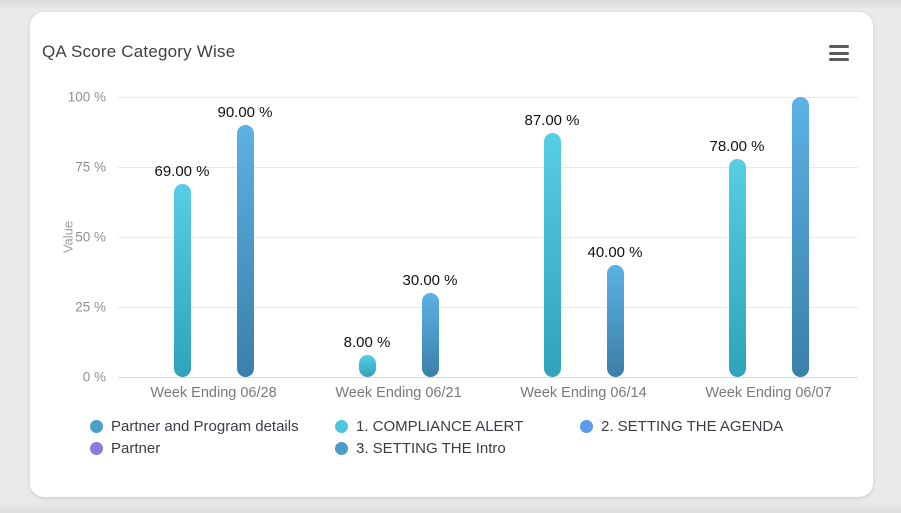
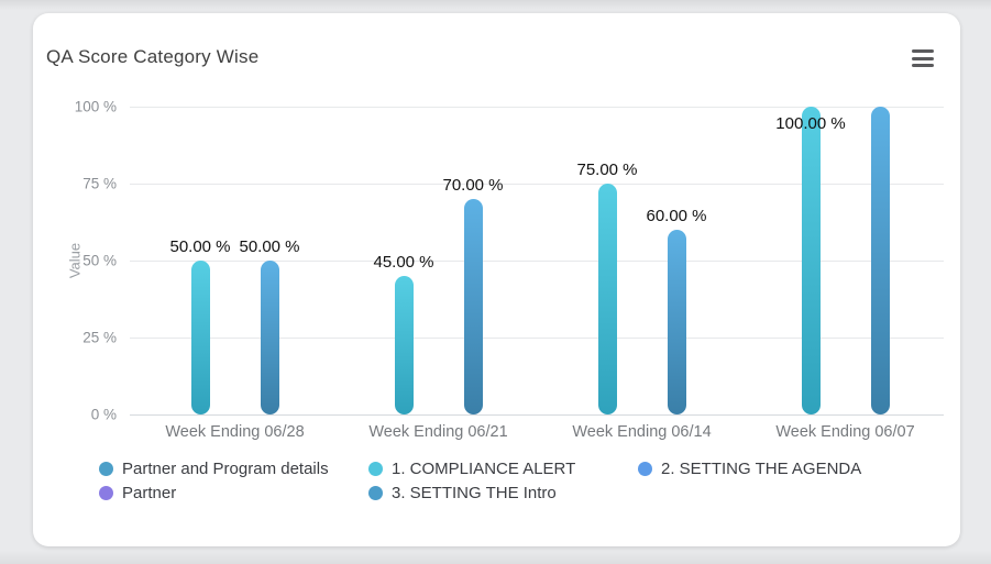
1. COMPLIANCE ALERT/Week Ending 06/28: 69.00 -> 50.00
3. SETTING THE Intro/Week Ending 06/28: 90.00 -> 50.00
1. COMPLIANCE ALERT/Week Ending 06/21: 8.00 -> 45.00
3. SETTING THE Intro/Week Ending 06/21: 30.00 -> 70.00
1. COMPLIANCE ALERT/Week Ending 06/14: 87.00 -> 75.00
3. SETTING THE Intro/Week Ending 06/14: 40.00 -> 60.00
1. COMPLIANCE ALERT/Week Ending 06/07: 78.00 -> 100.00
